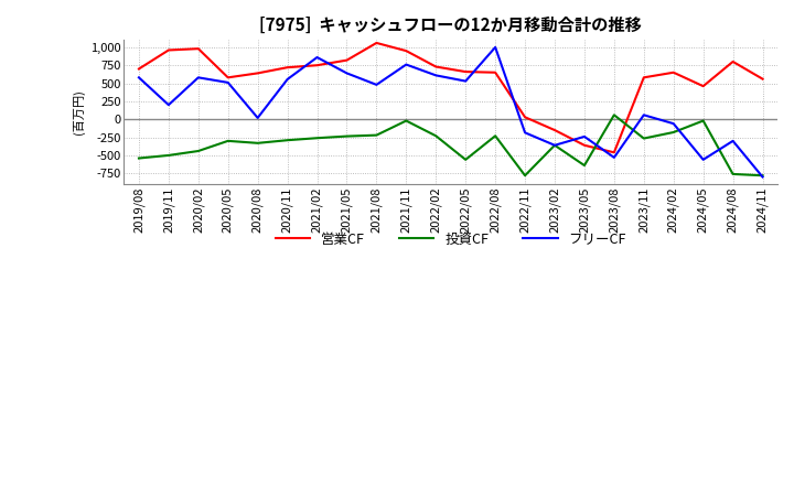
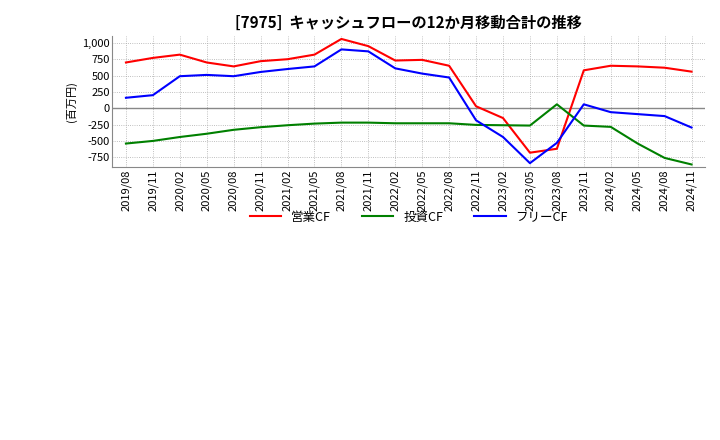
フリーCF/2019/08: 580 -> 160
営業CF/2019/11: 960 -> 770
営業CF/2020/02: 980 -> 820
フリーCF/2020/02: 580 -> 490
営業CF/2020/05: 580 -> 700
投資CF/2020/05: -300 -> -390
フリーCF/2020/08: 20 -> 490
フリーCF/2021/02: 860 -> 600
フリーCF/2021/08: 480 -> 900
投資CF/2021/11: -20 -> -220
フリーCF/2021/11: 760 -> 870
営業CF/2022/05: 660 -> 740
投資CF/2022/05: -560 -> -230
フリーCF/2022/08: 1,000 -> 470
投資CF/2022/11: -780 -> -260
投資CF/2023/02: -360 -> -260
フリーCF/2023/02: -360 -> -440
営業CF/2023/05: -360 -> -680
投資CF/2023/05: -640 -> -260
フリーCF/2023/05: -240 -> -840
営業CF/2023/08: -460 -> -620
投資CF/2024/02: -180 -> -280
営業CF/2024/05: 460 -> 640
投資CF/2024/05: -20 -> -540
フリーCF/2024/05: -560 -> -90
営業CF/2024/08: 800 -> 620
フリーCF/2024/08: -300 -> -120
投資CF/2024/11: -780 -> -860
フリーCF/2024/11: -800 -> -300
